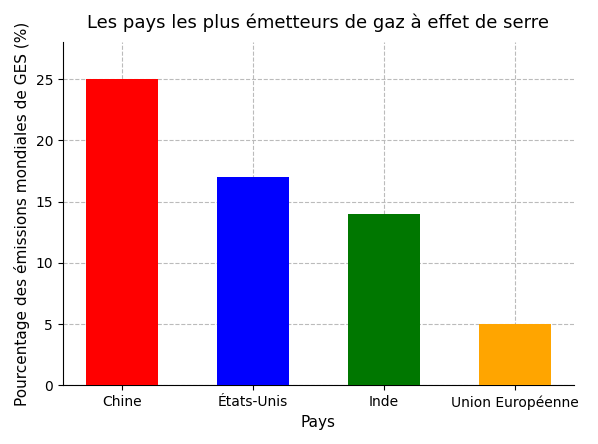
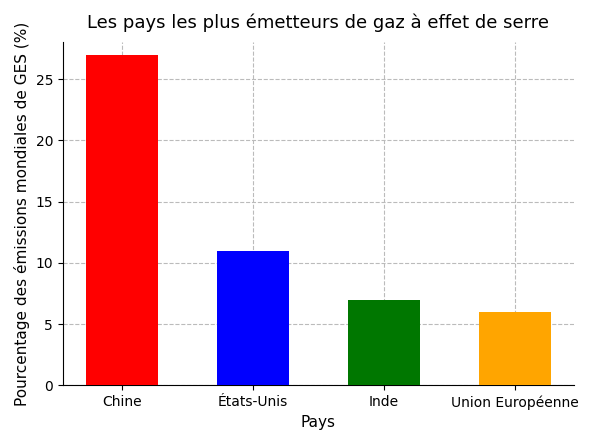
Chine: 25 -> 27
États-Unis: 17 -> 11
Inde: 14 -> 7
Union Européenne: 5 -> 6
